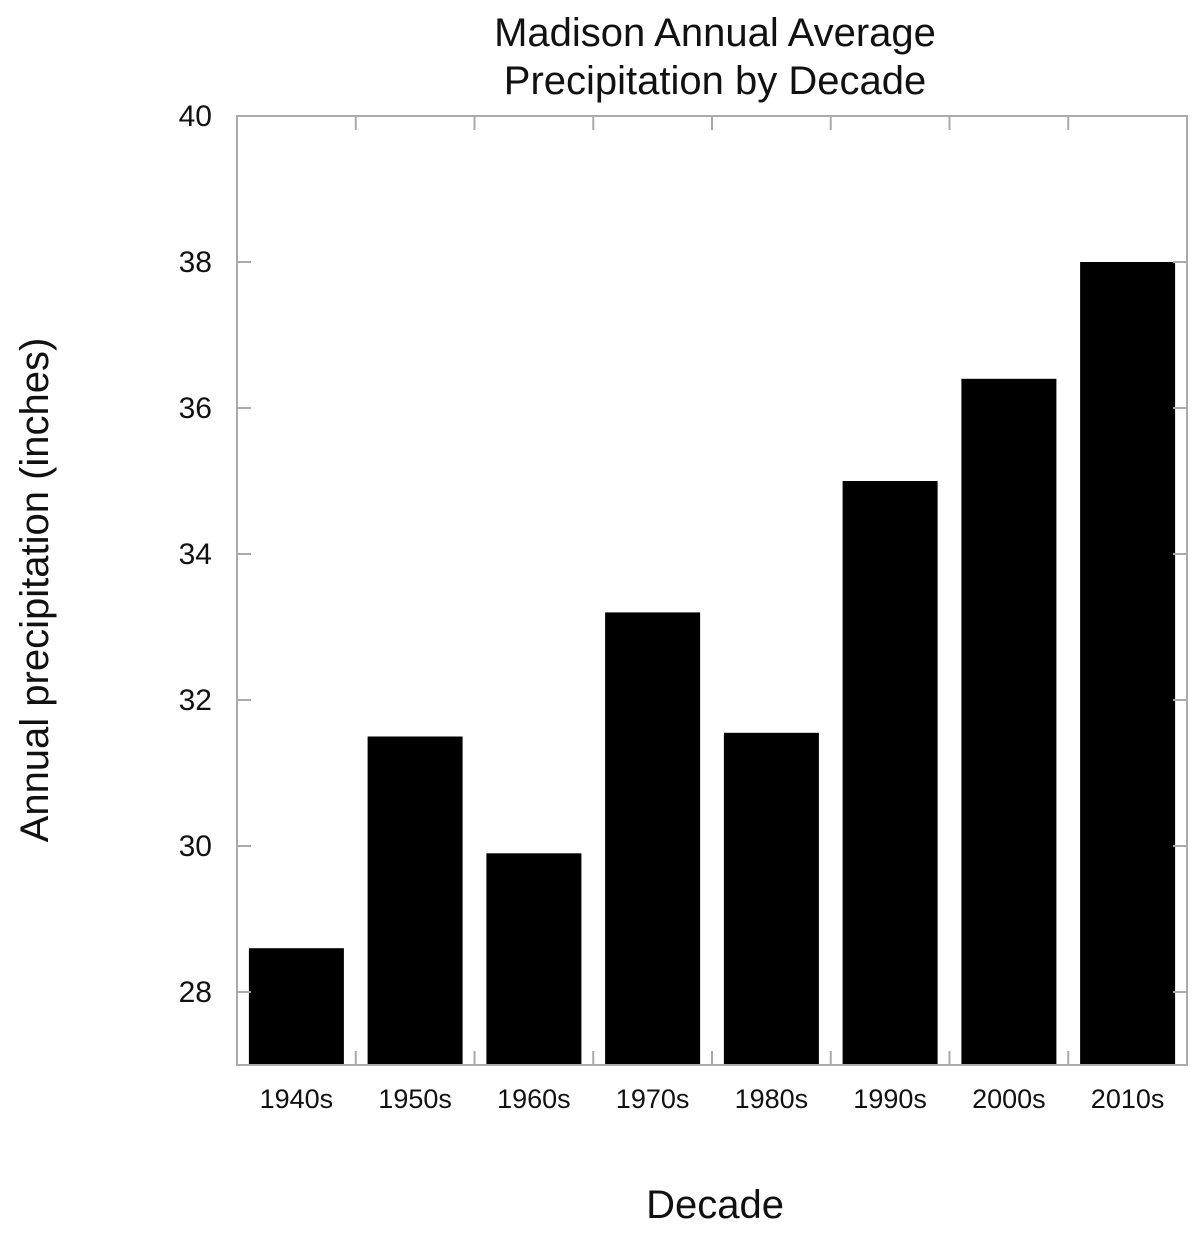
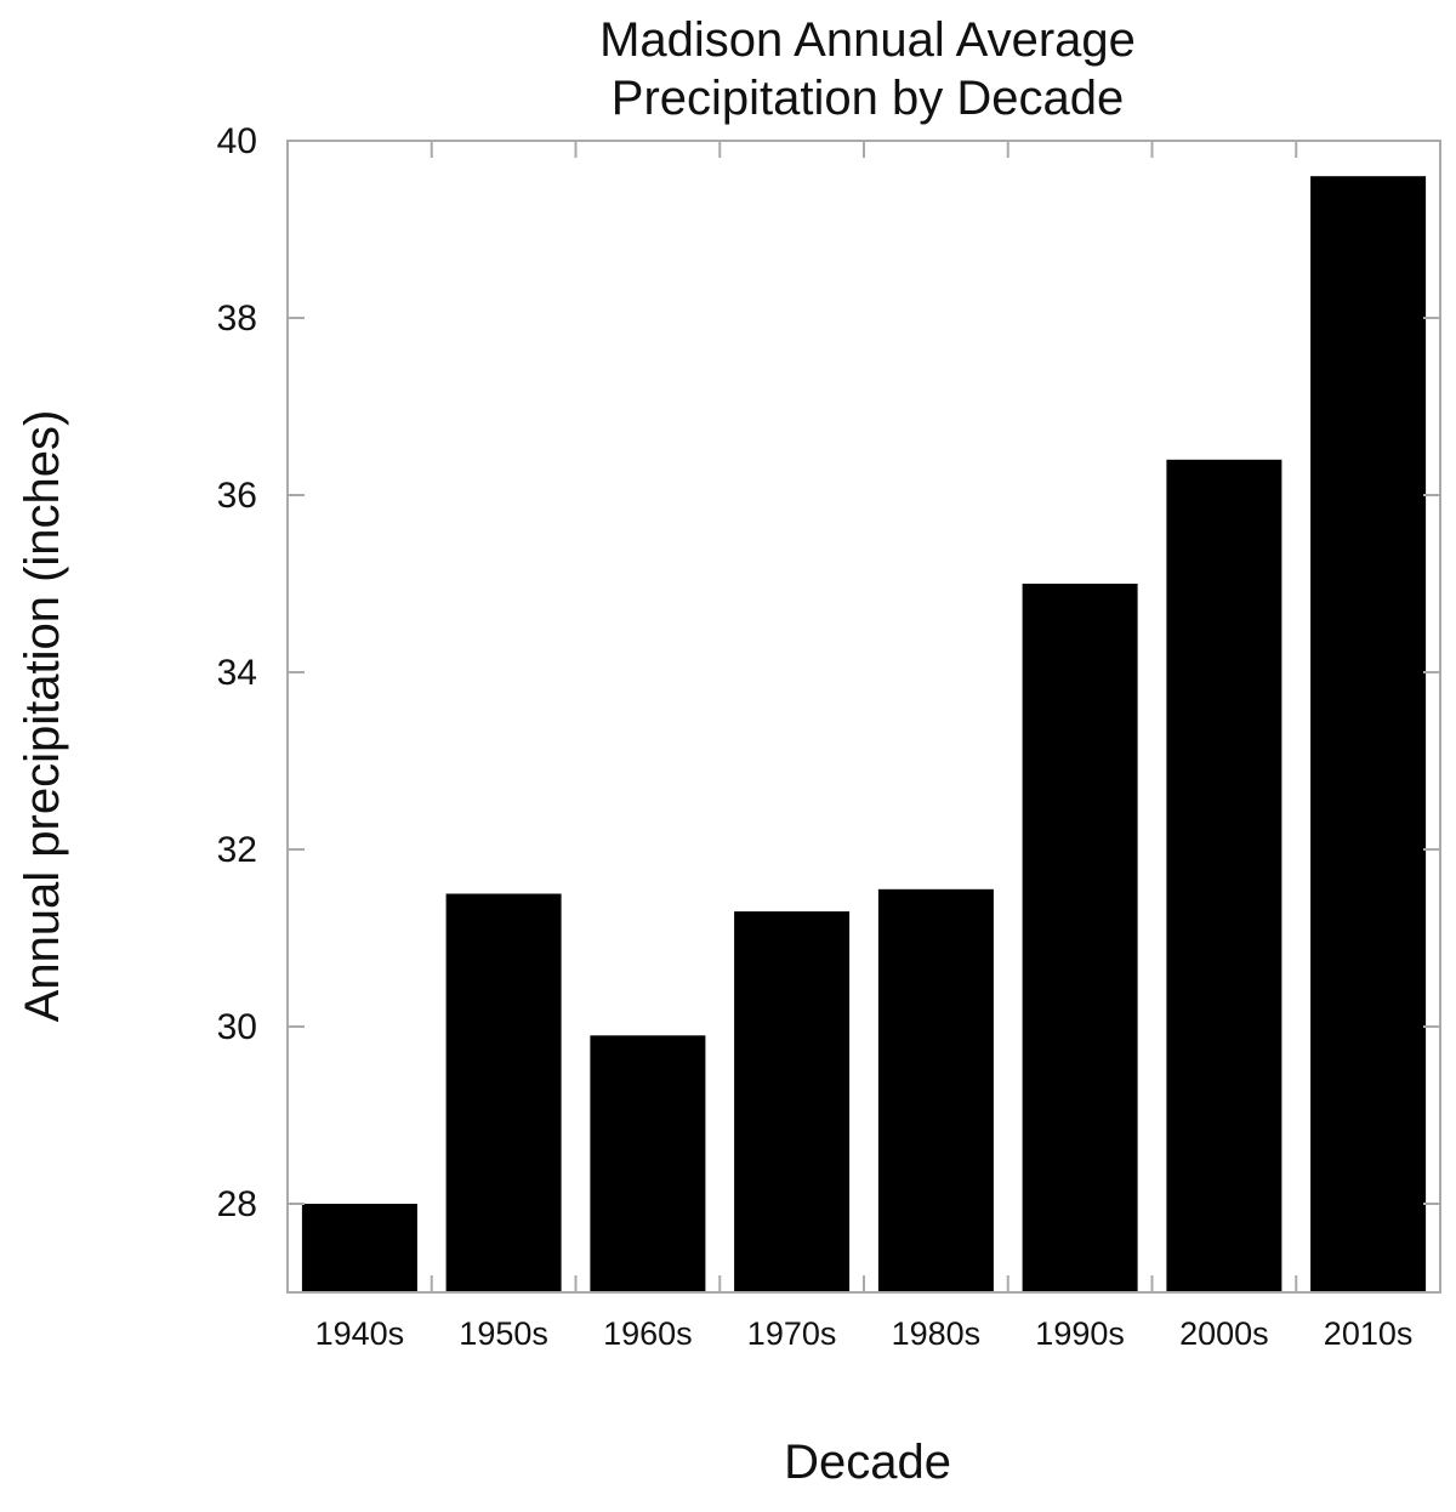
1940s: 28.6 -> 28.0
1970s: 33.2 -> 31.3
2010s: 38.0 -> 39.6
